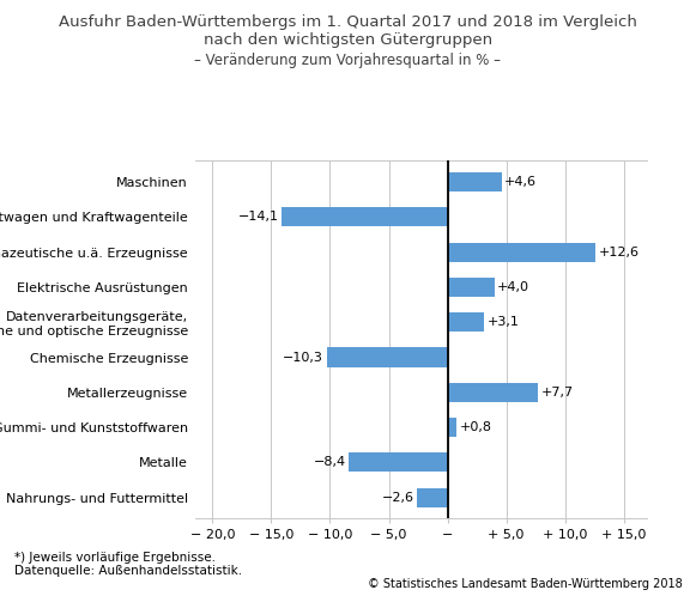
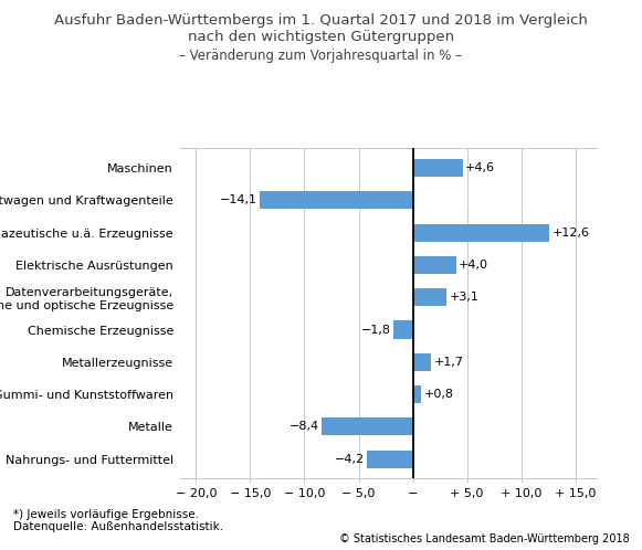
Chemische Erzeugnisse: −10,3 -> −1,8
Metallerzeugnisse: +7,7 -> +1,7
Nahrungs- und Futtermittel: −2,6 -> −4,2
